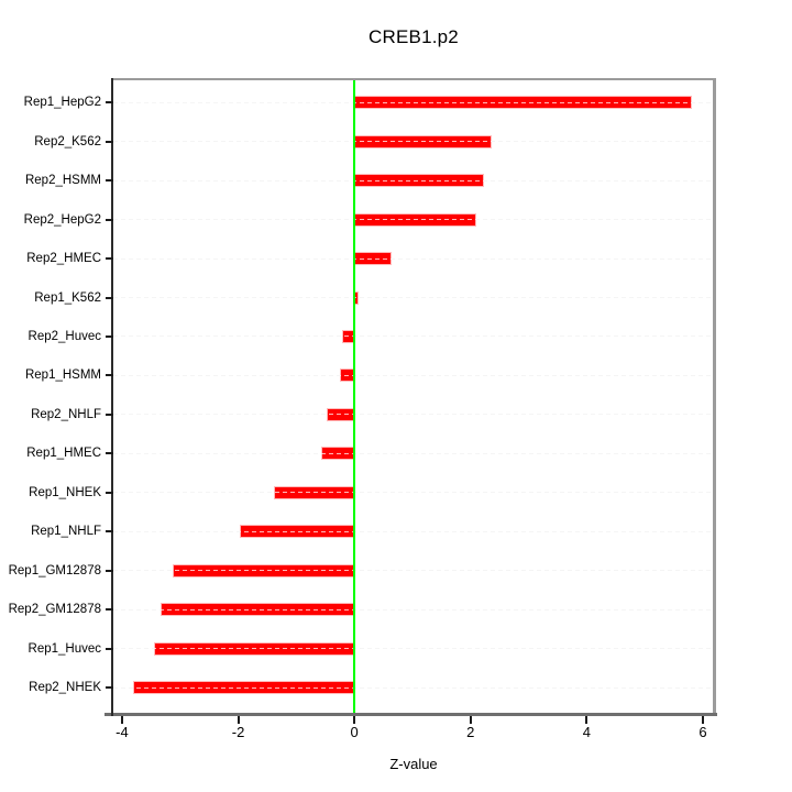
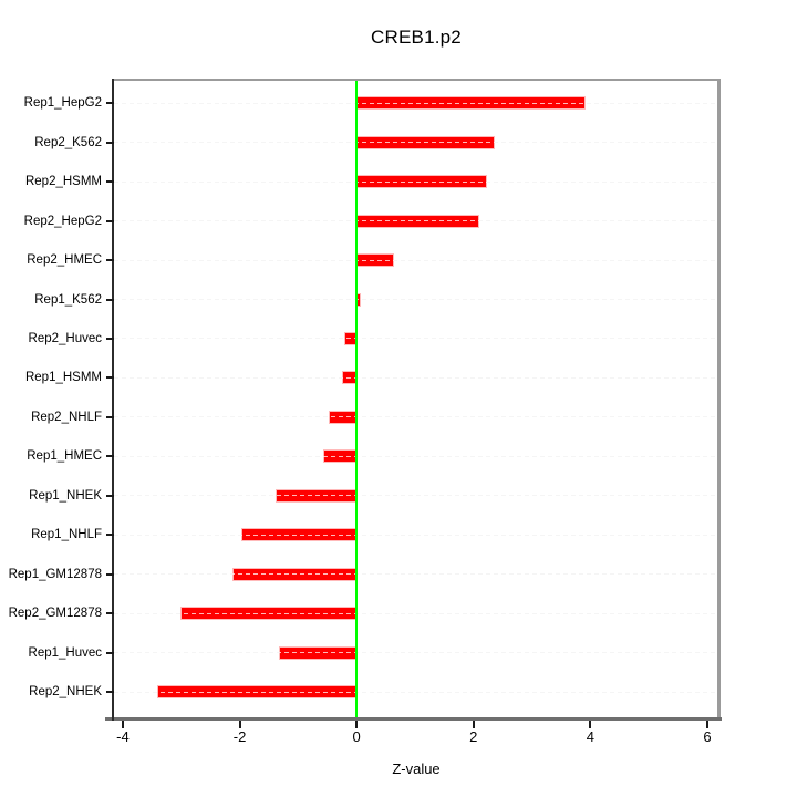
Rep1_HepG2: 5.8 -> 3.9
Rep1_GM12878: -3.1 -> -2.1
Rep2_GM12878: -3.3 -> -3.0
Rep1_Huvec: -3.4 -> -1.3
Rep2_NHEK: -3.8 -> -3.4
